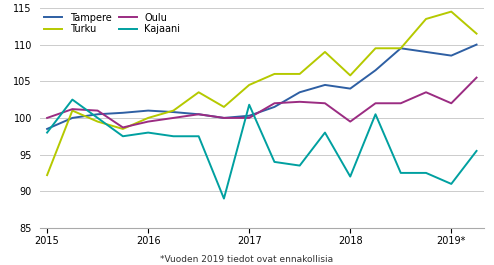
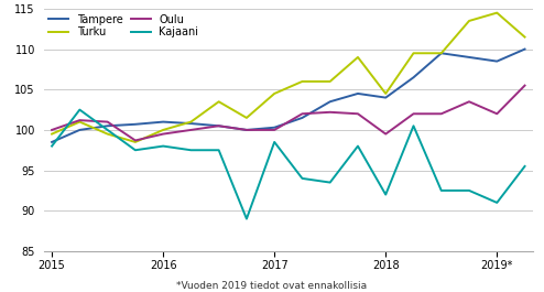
Turku/2015: 92.2 -> 99.5
Kajaani/2017: 101.8 -> 98.5
Turku/2018: 105.8 -> 104.5
